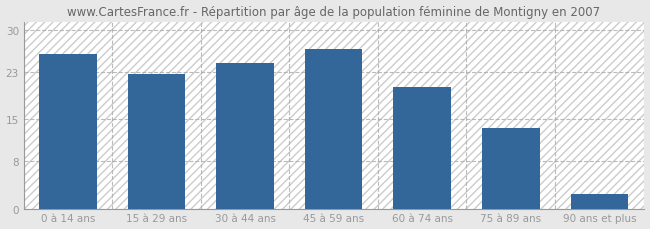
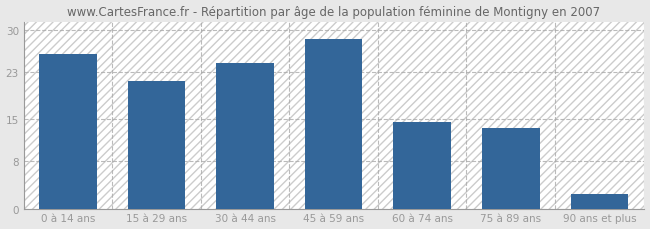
15 à 29 ans: 22.6 -> 21.5
45 à 59 ans: 26.8 -> 28.5
60 à 74 ans: 20.4 -> 14.5
